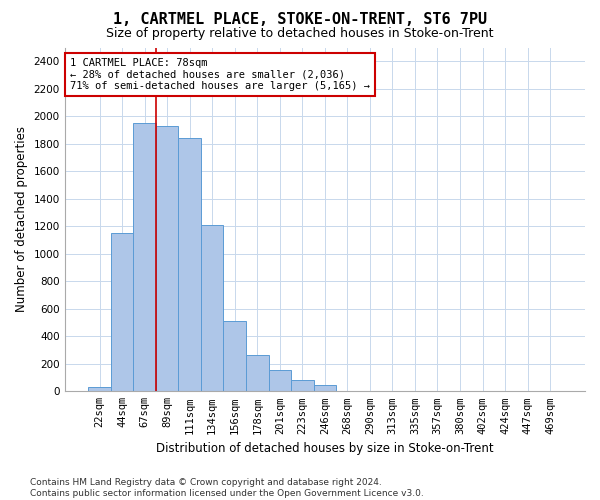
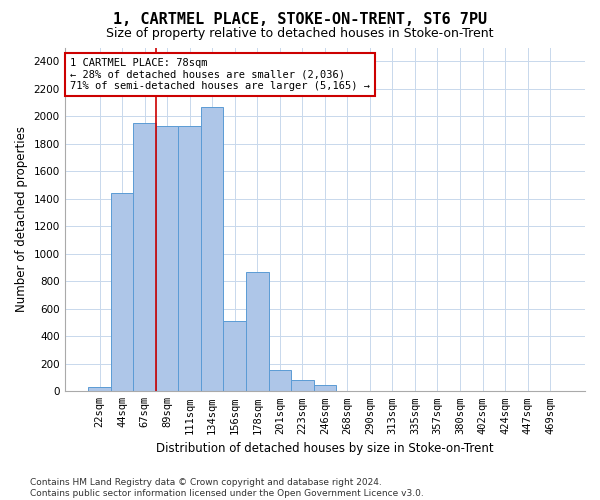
44sqm: 1150 -> 1440
111sqm: 1840 -> 1930
134sqm: 1210 -> 2070
178sqm: 260 -> 870
